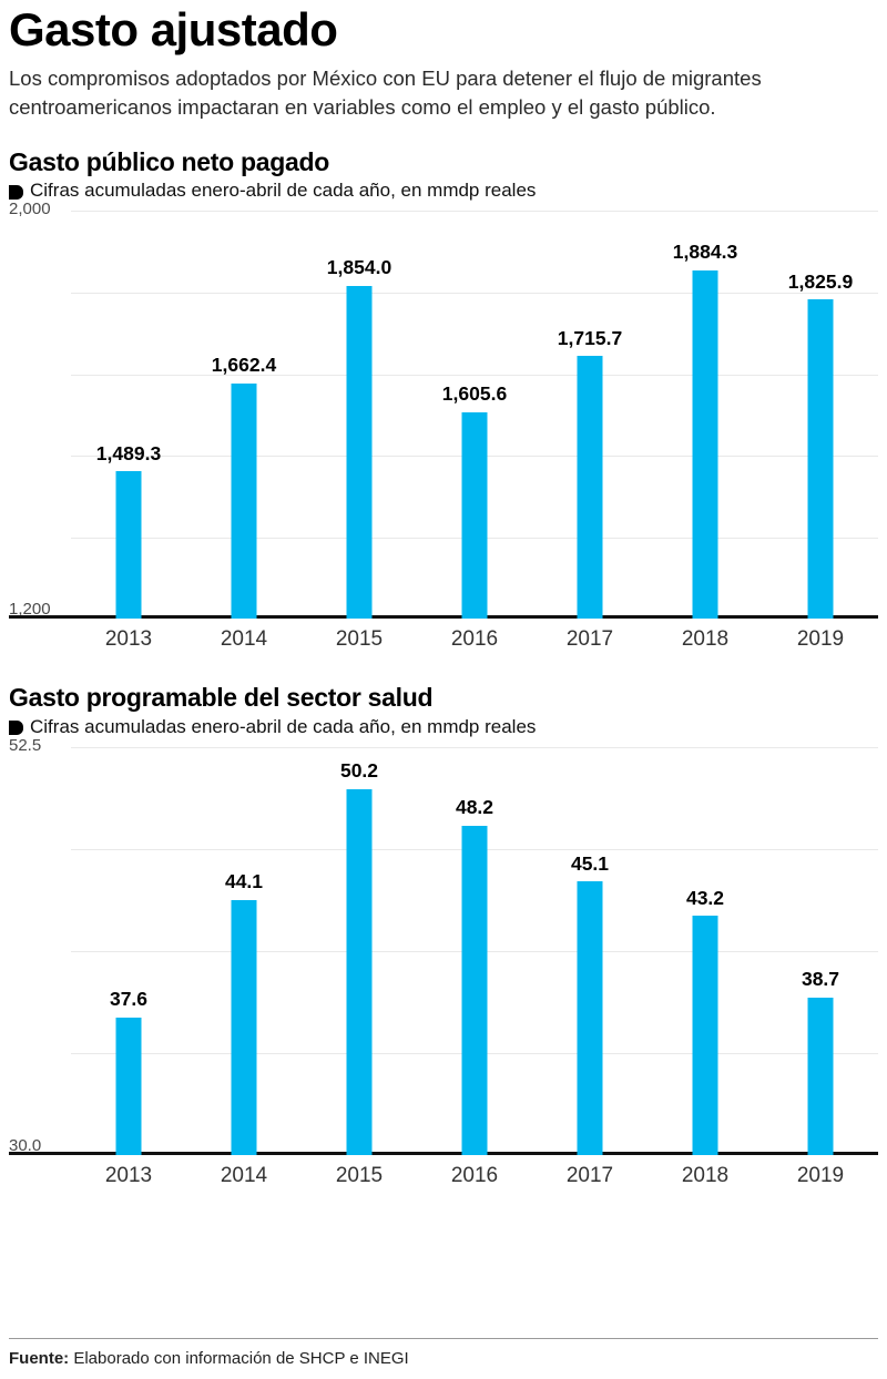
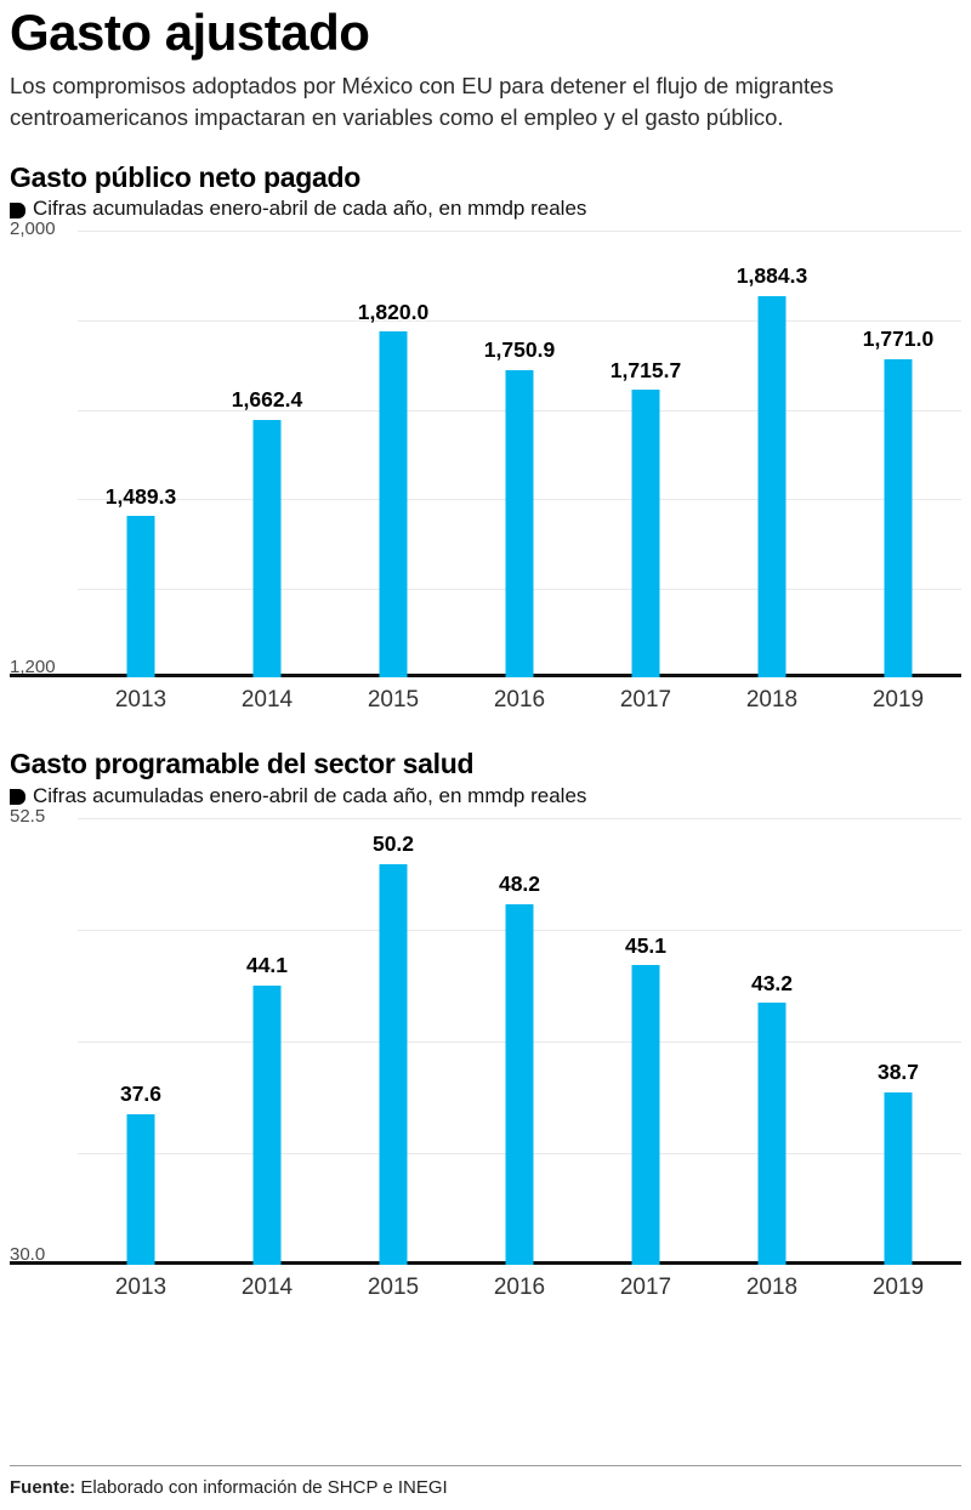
Gasto público neto pagado/2015: 1,854.0 -> 1,820.0
Gasto público neto pagado/2016: 1,605.6 -> 1,750.9
Gasto público neto pagado/2019: 1,825.9 -> 1,771.0
